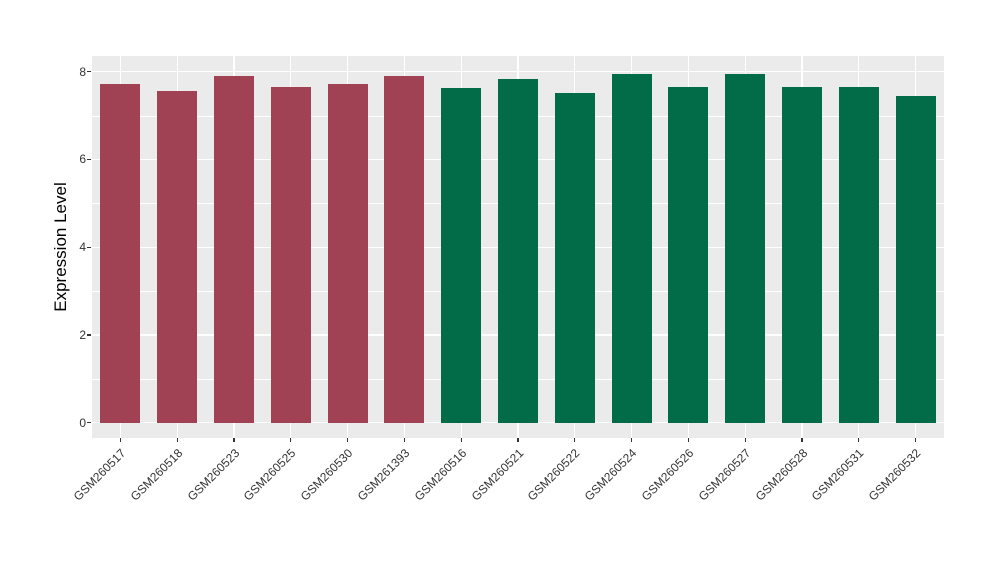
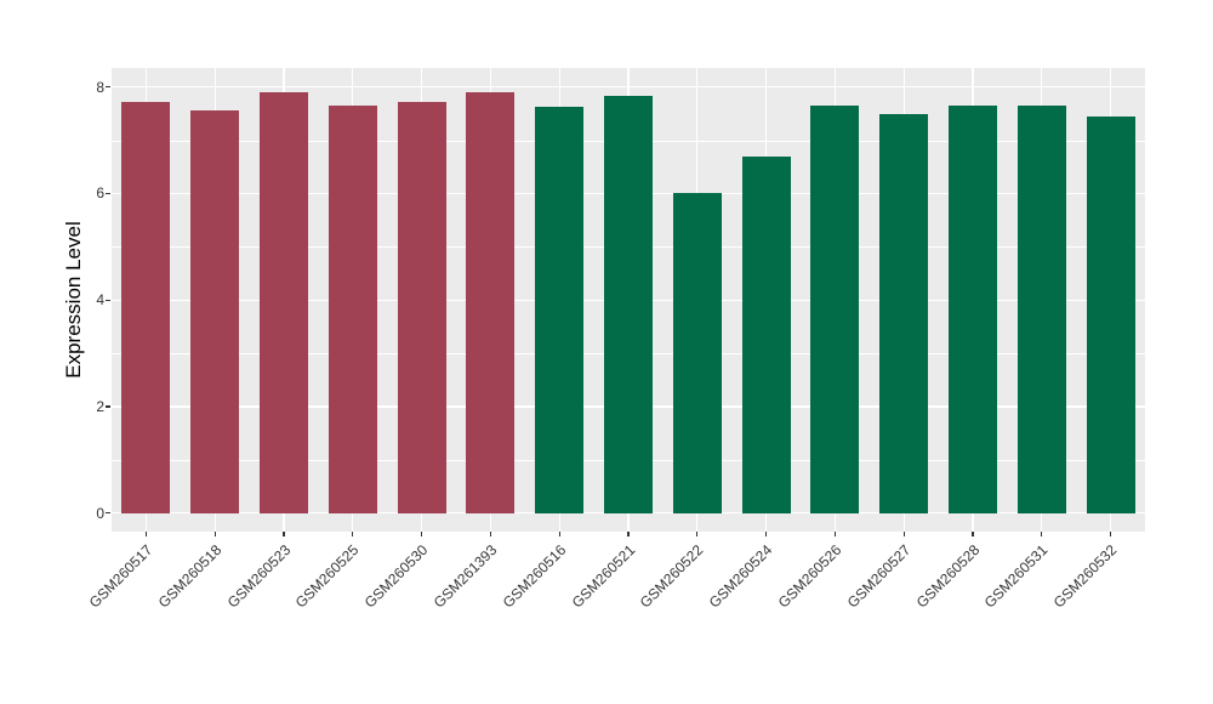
GSM260522: 7.5 -> 6.0
GSM260524: 7.9 -> 6.7
GSM260527: 7.9 -> 7.5
